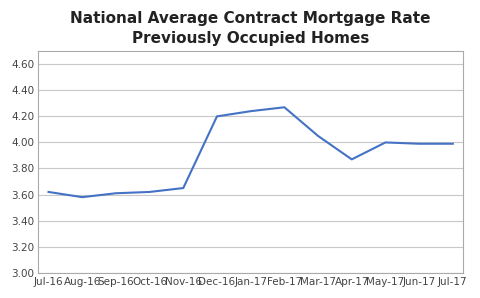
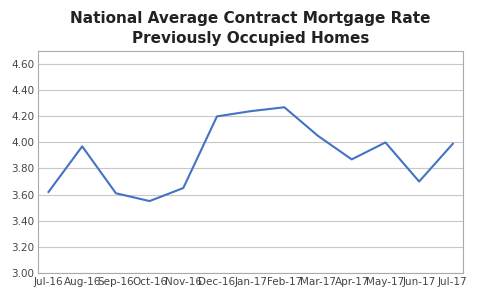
Aug-16: 3.58 -> 3.97
Oct-16: 3.62 -> 3.55
Jun-17: 3.99 -> 3.70
